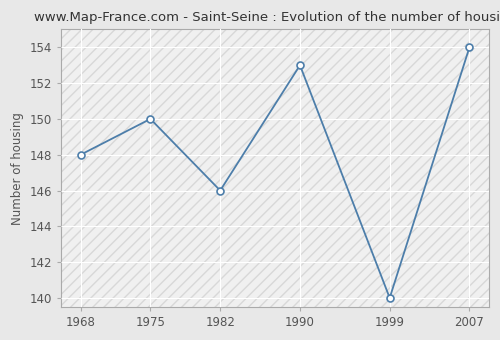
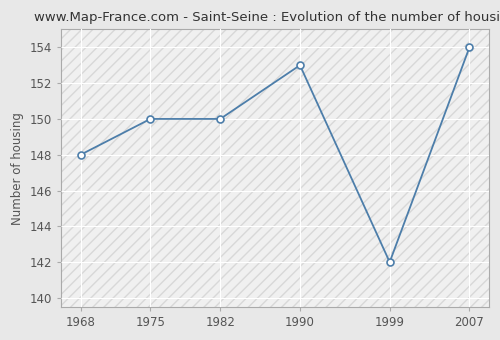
1982: 146 -> 150
1999: 140 -> 142
